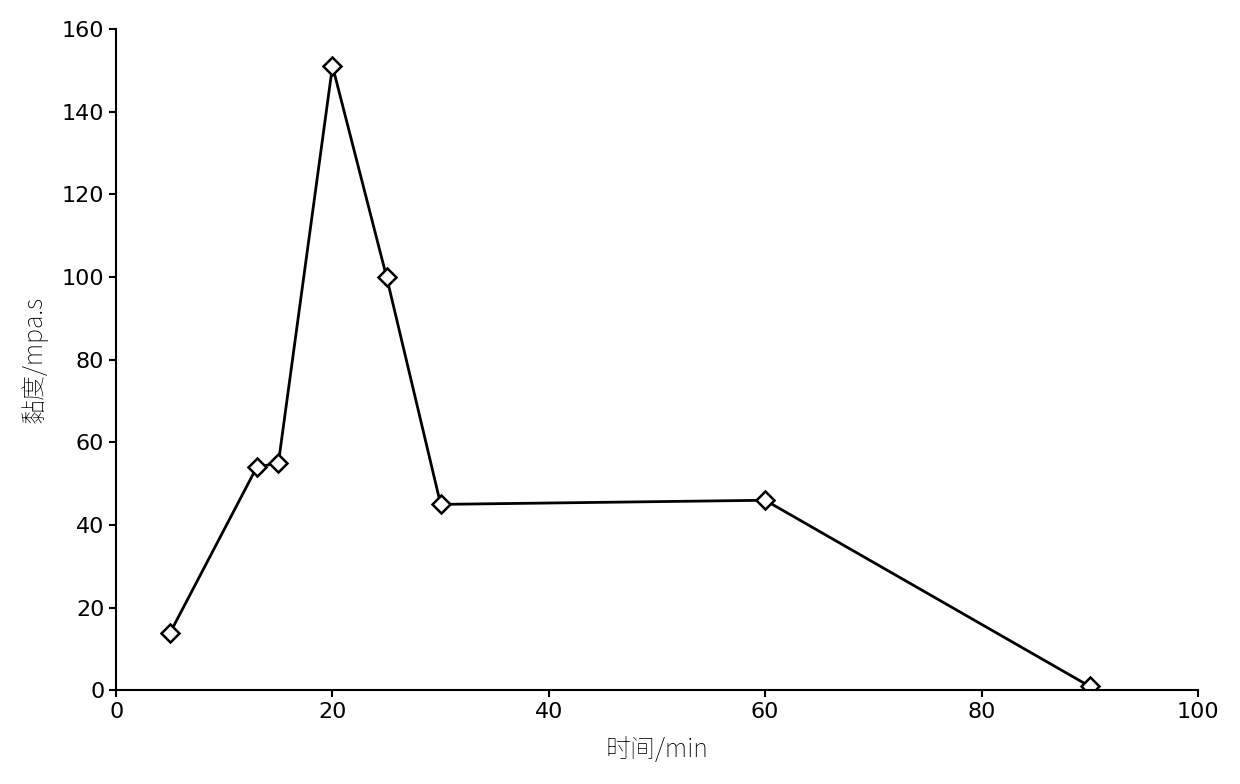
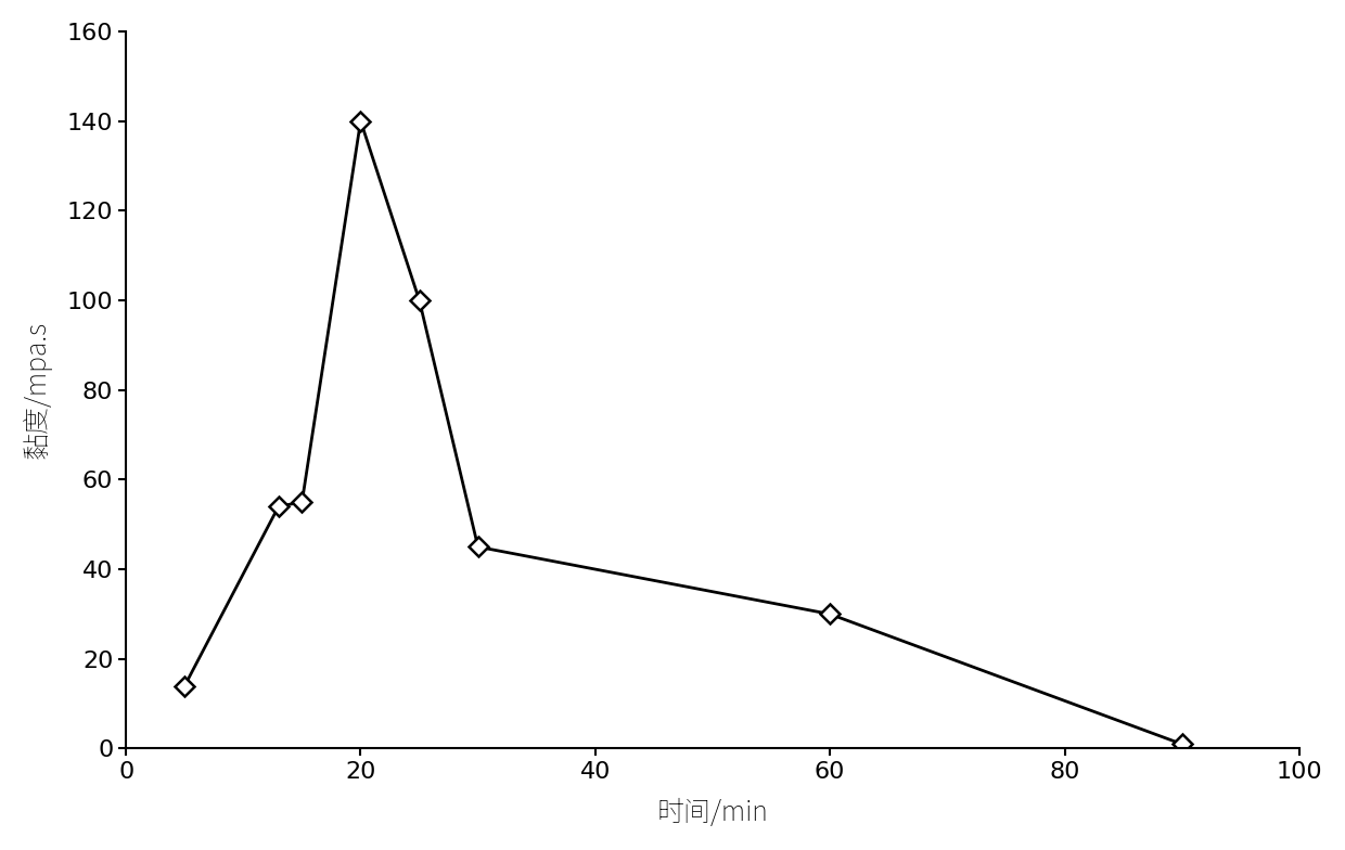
20: 151 -> 140
60: 46 -> 30
